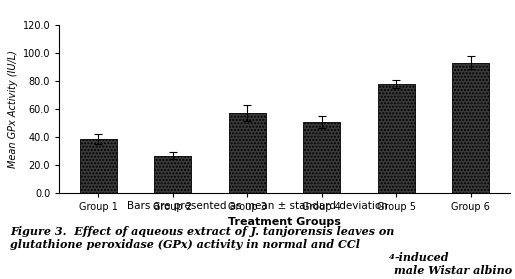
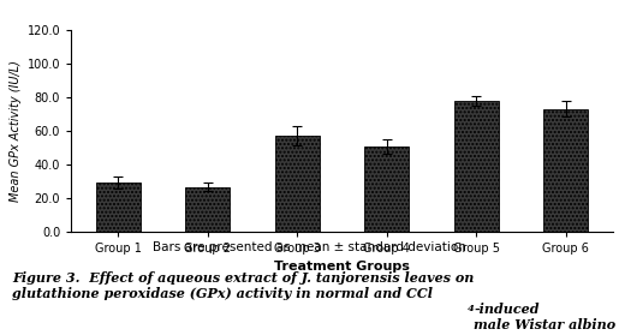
Group 1: 38 -> 29
Group 6: 93 -> 73
